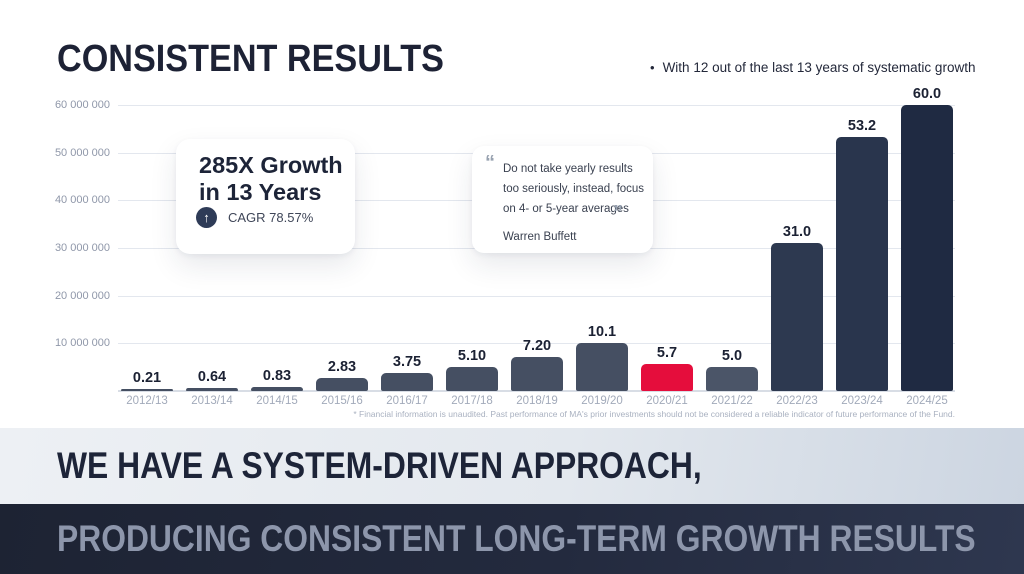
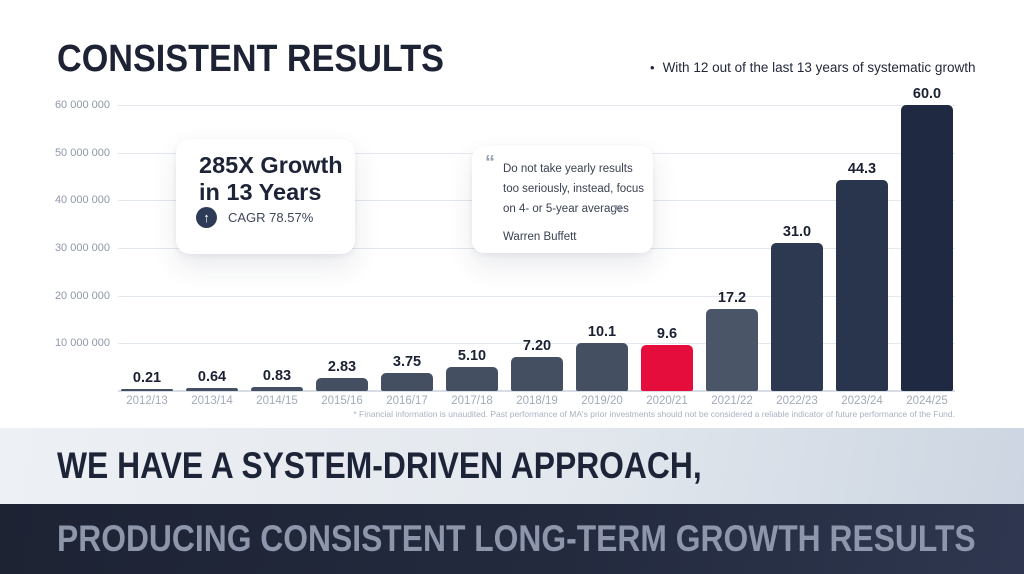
2020/21: 5.7 -> 9.6
2021/22: 5.0 -> 17.2
2023/24: 53.2 -> 44.3
